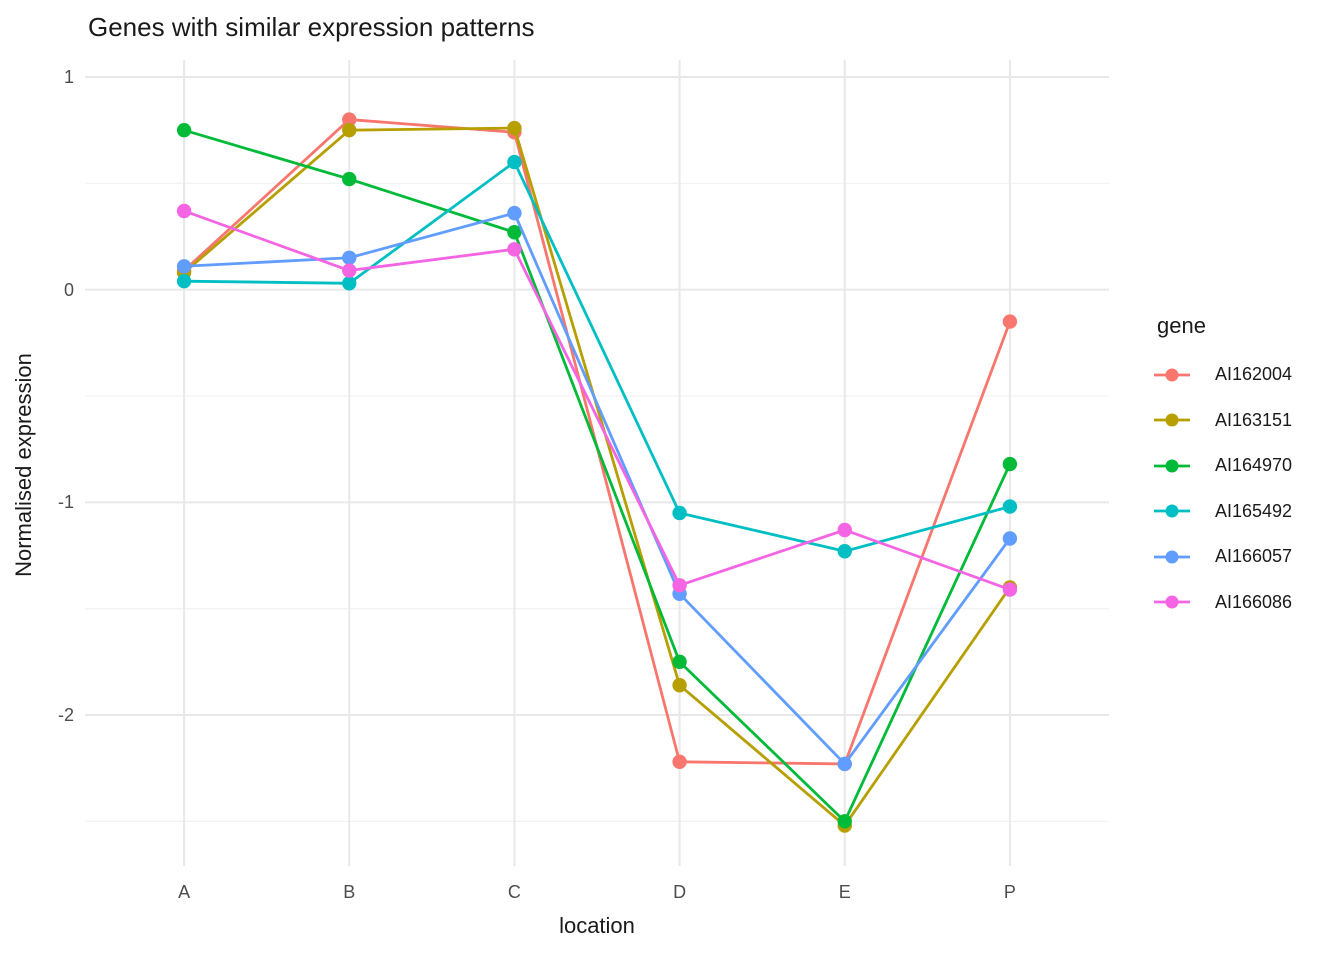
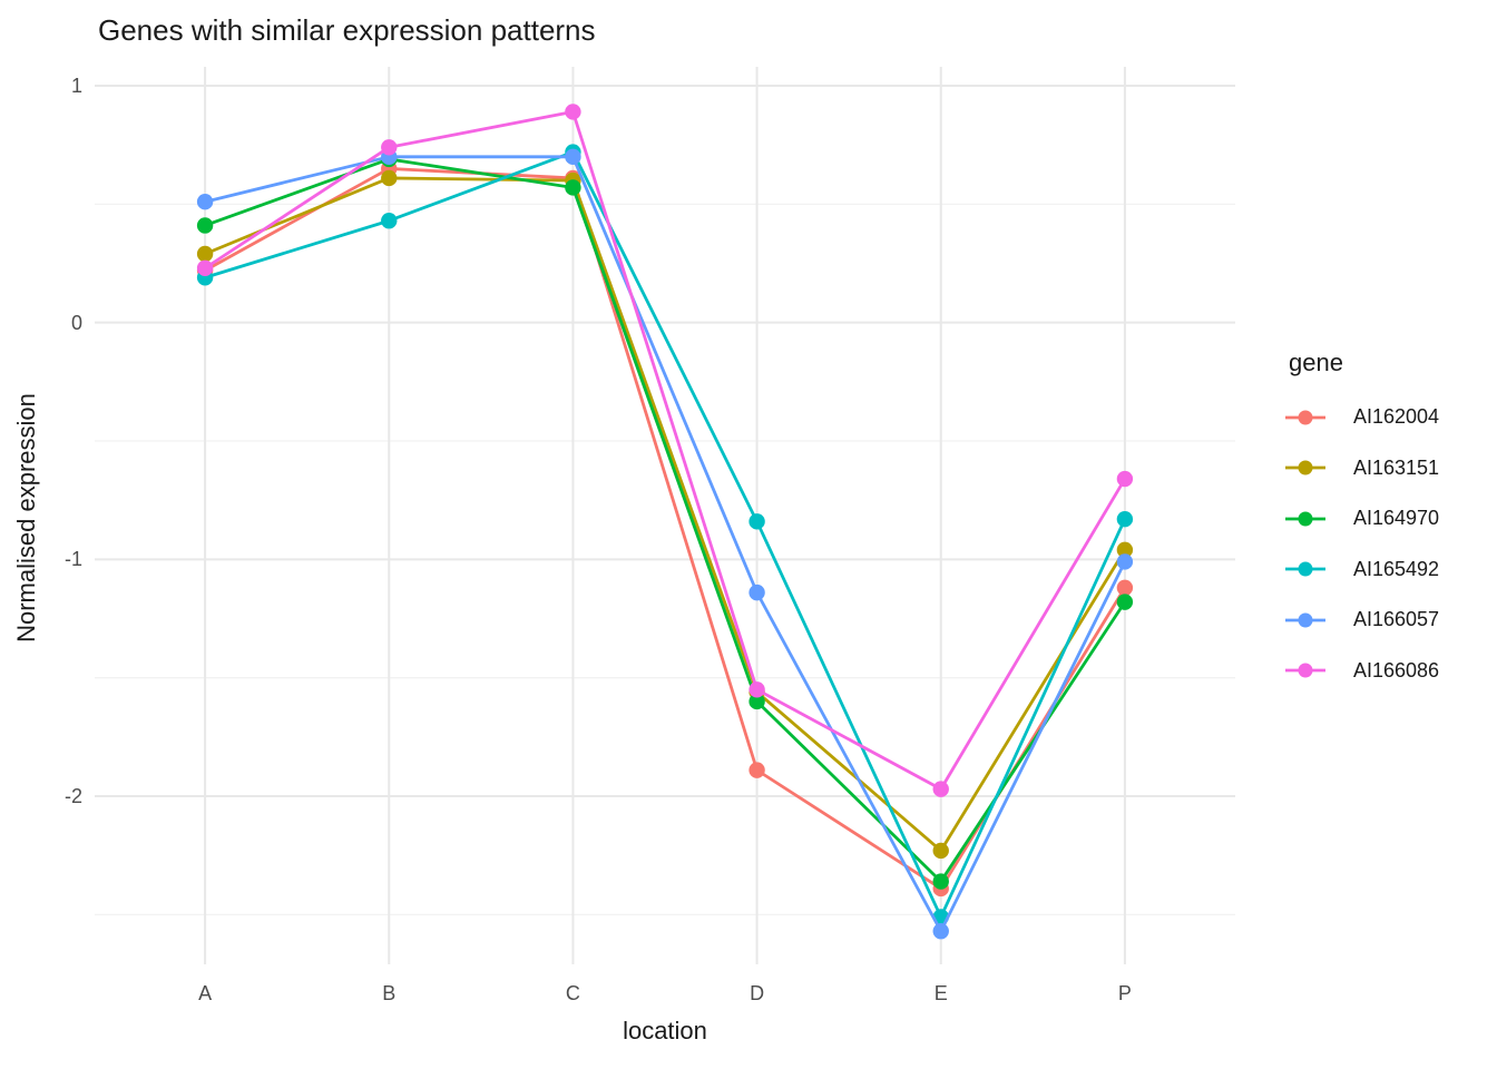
AI162004/A: 0.09 -> 0.22
AI163151/A: 0.08 -> 0.29
AI164970/A: 0.75 -> 0.41
AI165492/A: 0.04 -> 0.19
AI166057/A: 0.11 -> 0.51
AI166086/A: 0.37 -> 0.23
AI162004/B: 0.80 -> 0.65
AI163151/B: 0.75 -> 0.61
AI164970/B: 0.52 -> 0.69
AI165492/B: 0.03 -> 0.43
AI166057/B: 0.15 -> 0.70
AI166086/B: 0.09 -> 0.74
AI162004/C: 0.74 -> 0.61
AI163151/C: 0.76 -> 0.60
AI164970/C: 0.27 -> 0.57
AI165492/C: 0.60 -> 0.72
AI166057/C: 0.36 -> 0.70
AI166086/C: 0.19 -> 0.89
AI162004/D: -2.22 -> -1.89
AI163151/D: -1.86 -> -1.56
AI164970/D: -1.75 -> -1.60
AI165492/D: -1.05 -> -0.84
AI166057/D: -1.43 -> -1.14
AI166086/D: -1.39 -> -1.55
AI162004/E: -2.23 -> -2.39
AI163151/E: -2.52 -> -2.23
AI164970/E: -2.50 -> -2.36
AI165492/E: -1.23 -> -2.51
AI166057/E: -2.23 -> -2.57
AI166086/E: -1.13 -> -1.97
AI162004/P: -0.15 -> -1.12
AI163151/P: -1.40 -> -0.96
AI164970/P: -0.82 -> -1.18
AI165492/P: -1.02 -> -0.83
AI166057/P: -1.17 -> -1.01
AI166086/P: -1.41 -> -0.66
